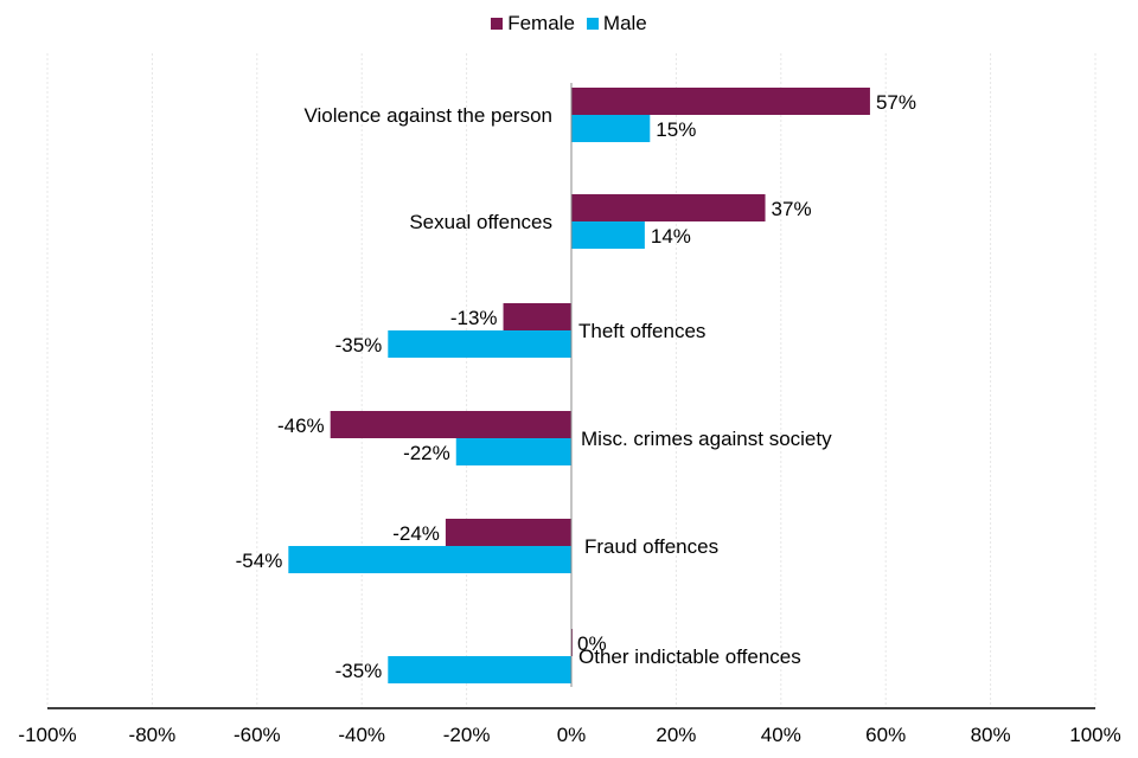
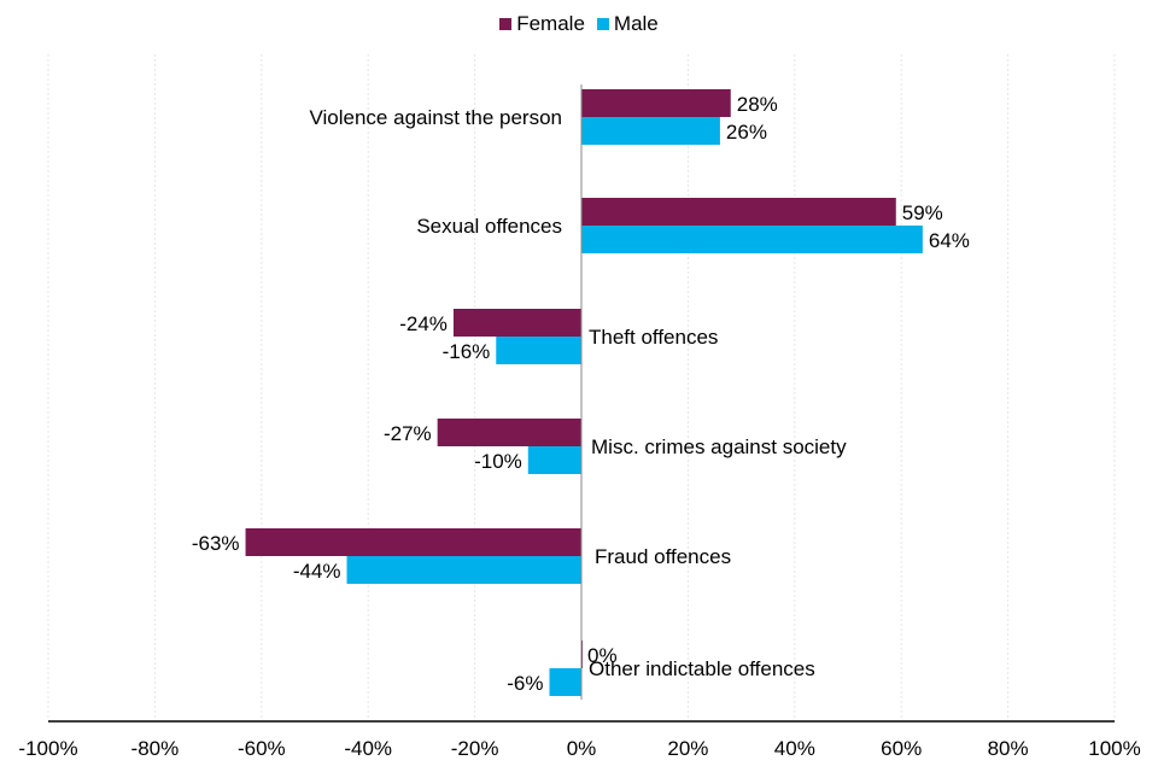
Female/Violence against the person: 57% -> 28%
Male/Violence against the person: 15% -> 26%
Female/Sexual offences: 37% -> 59%
Male/Sexual offences: 14% -> 64%
Female/Theft offences: -13% -> -24%
Male/Theft offences: -35% -> -16%
Female/Misc. crimes against society: -46% -> -27%
Male/Misc. crimes against society: -22% -> -10%
Female/Fraud offences: -24% -> -63%
Male/Fraud offences: -54% -> -44%
Male/Other indictable offences: -35% -> -6%
